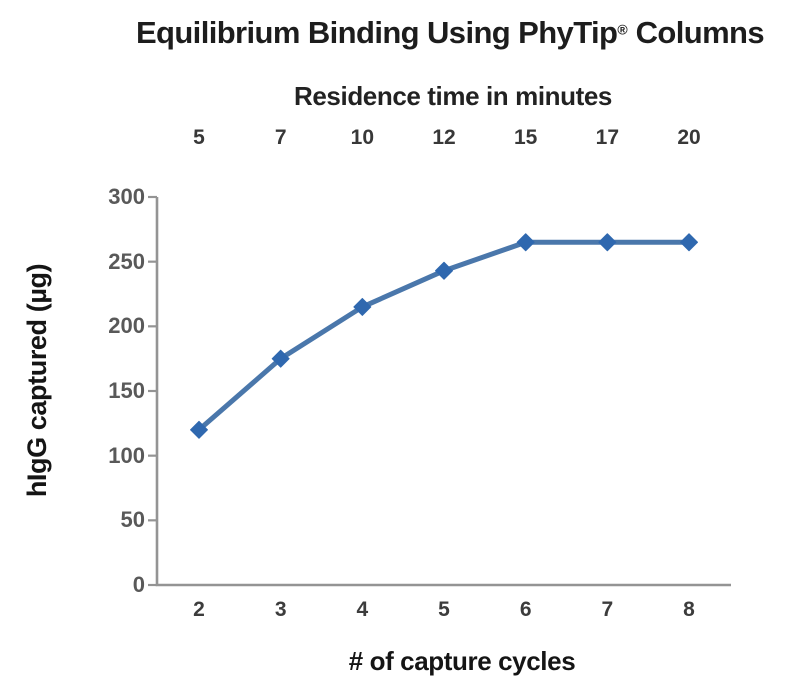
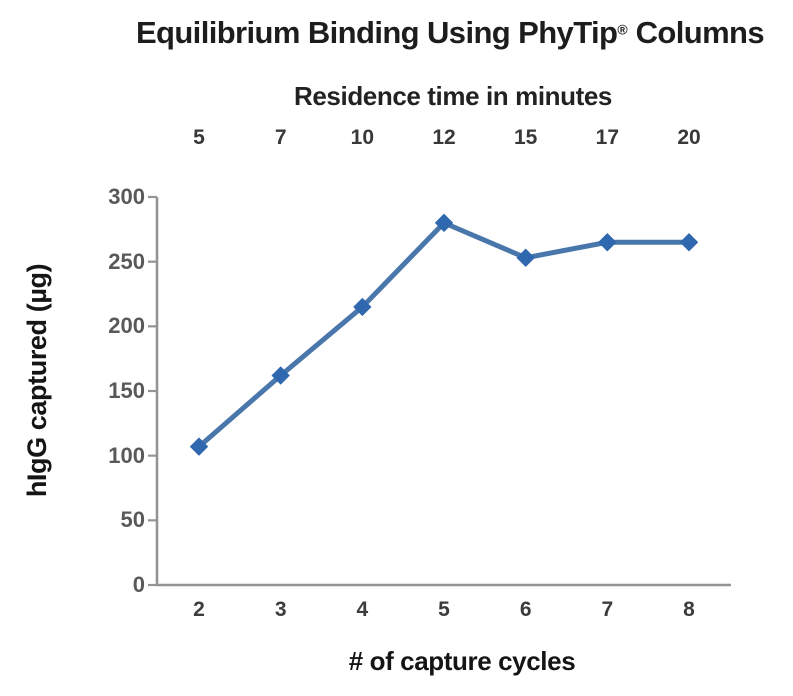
2: 120 -> 107
3: 175 -> 162
5: 243 -> 280
6: 265 -> 253
